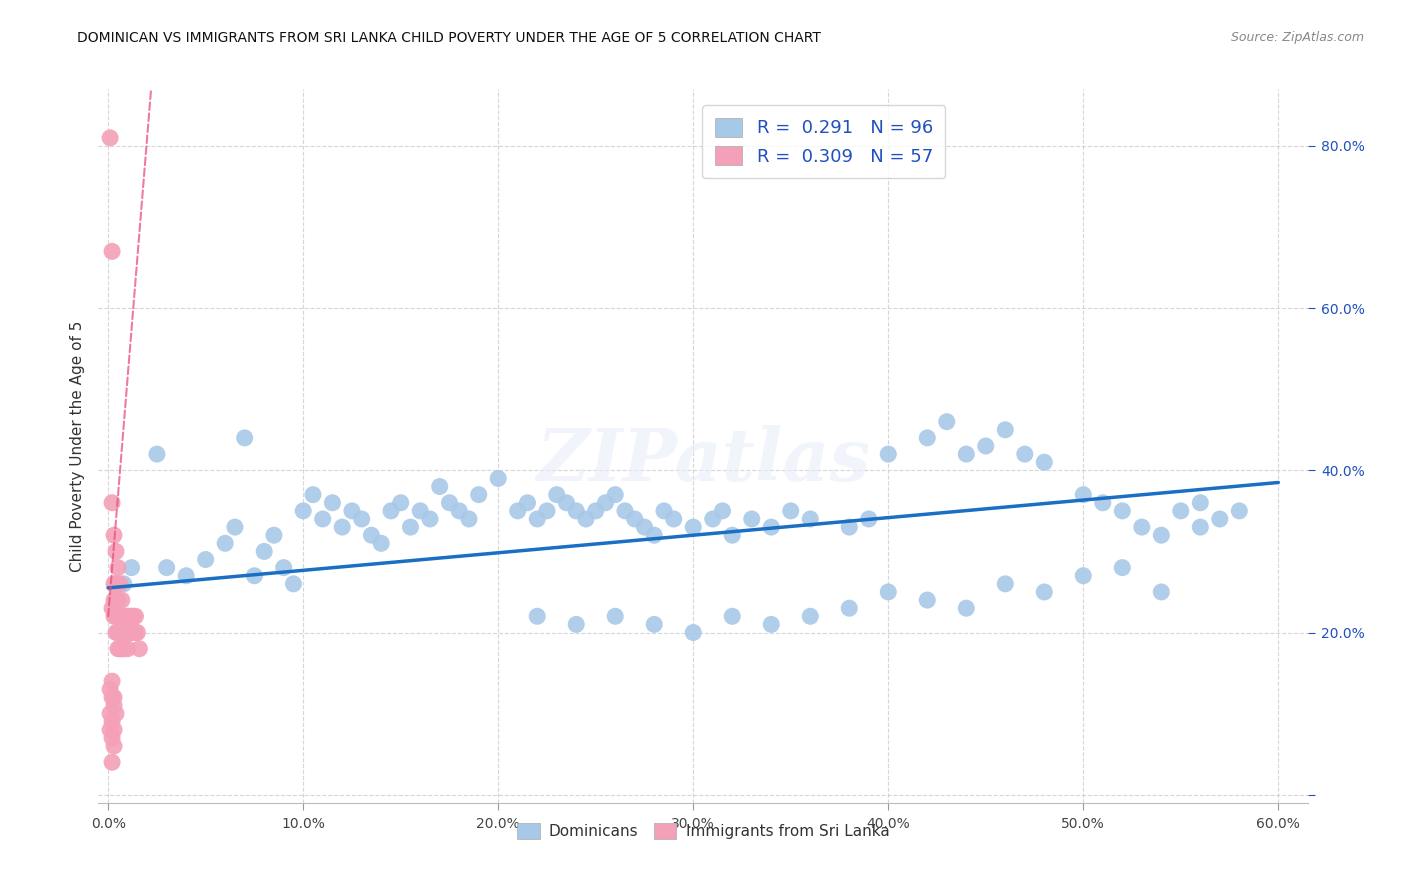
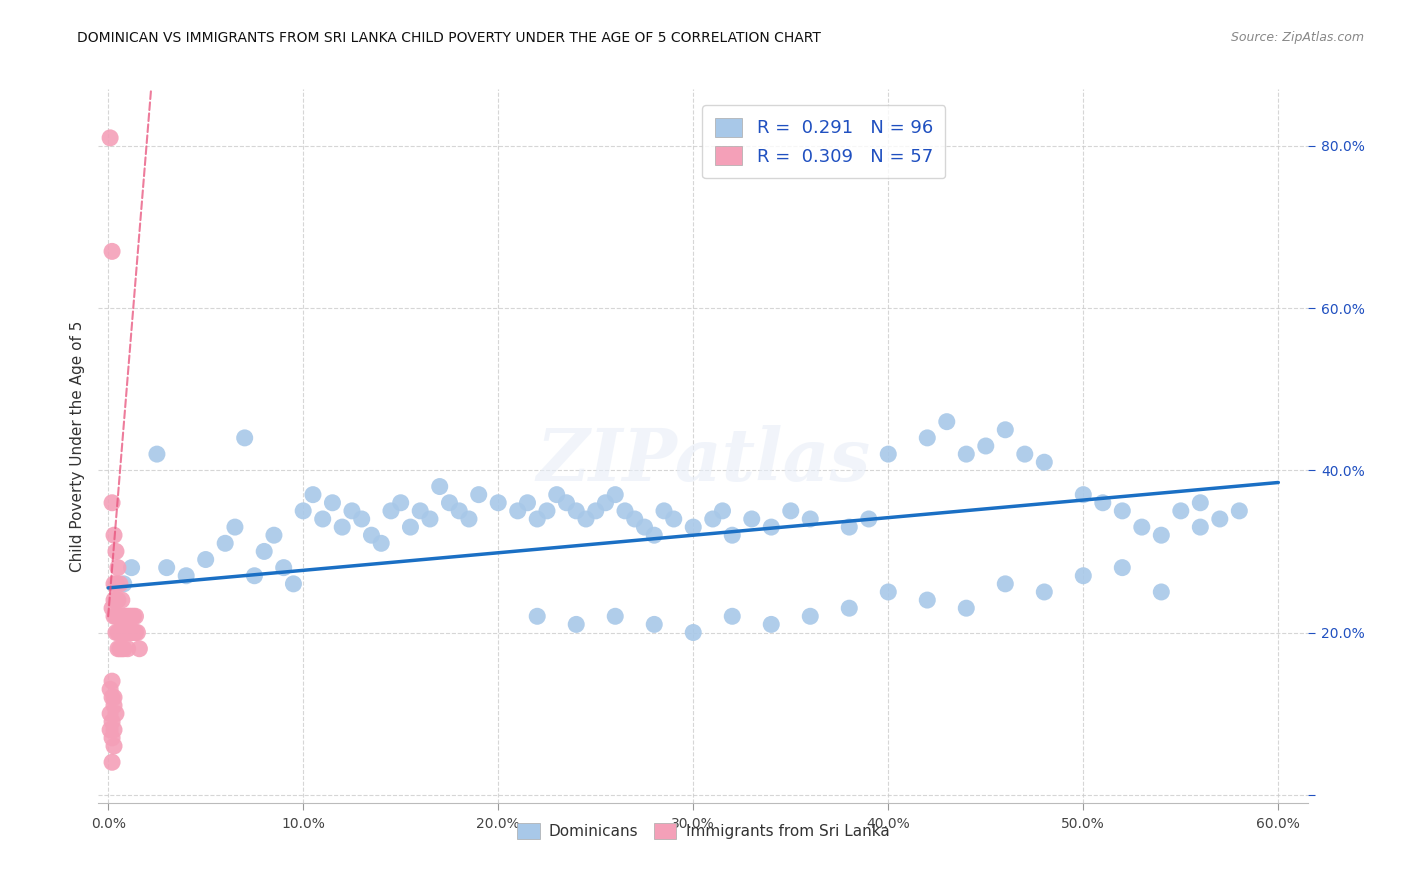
Dominicans/20.0%: 39% -> 36%
